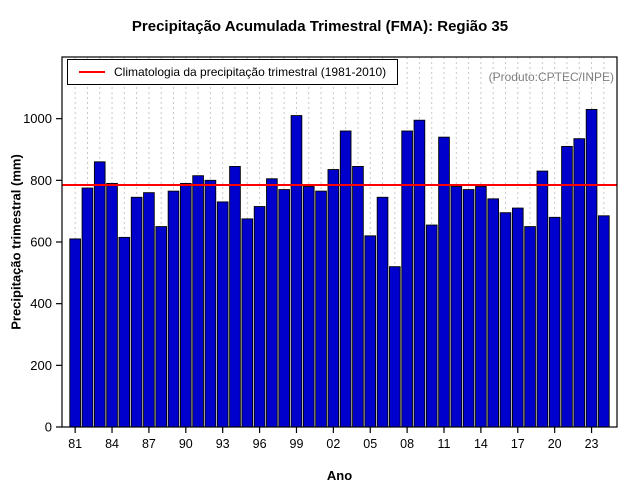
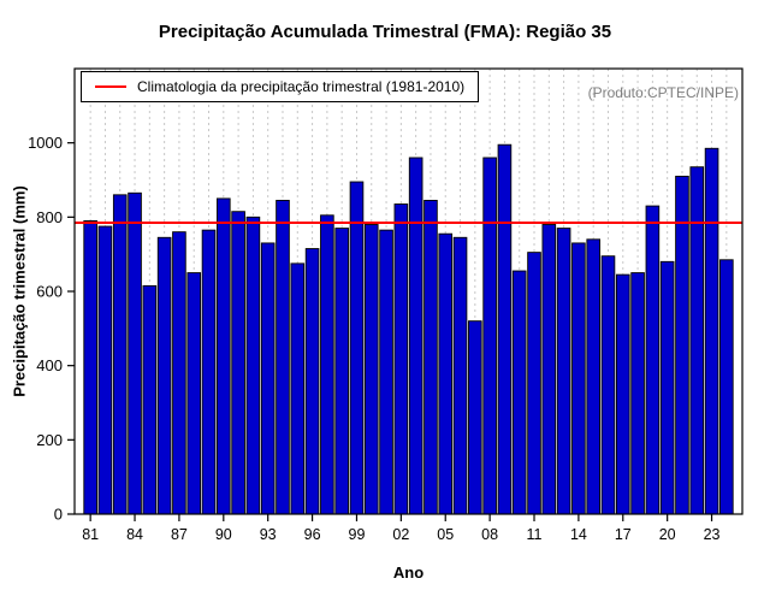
81: 610 -> 790
84: 790 -> 860
90: 790 -> 850
99: 1010 -> 900
05: 620 -> 760
11: 940 -> 700
14: 780 -> 730
17: 710 -> 640
23: 1030 -> 980
